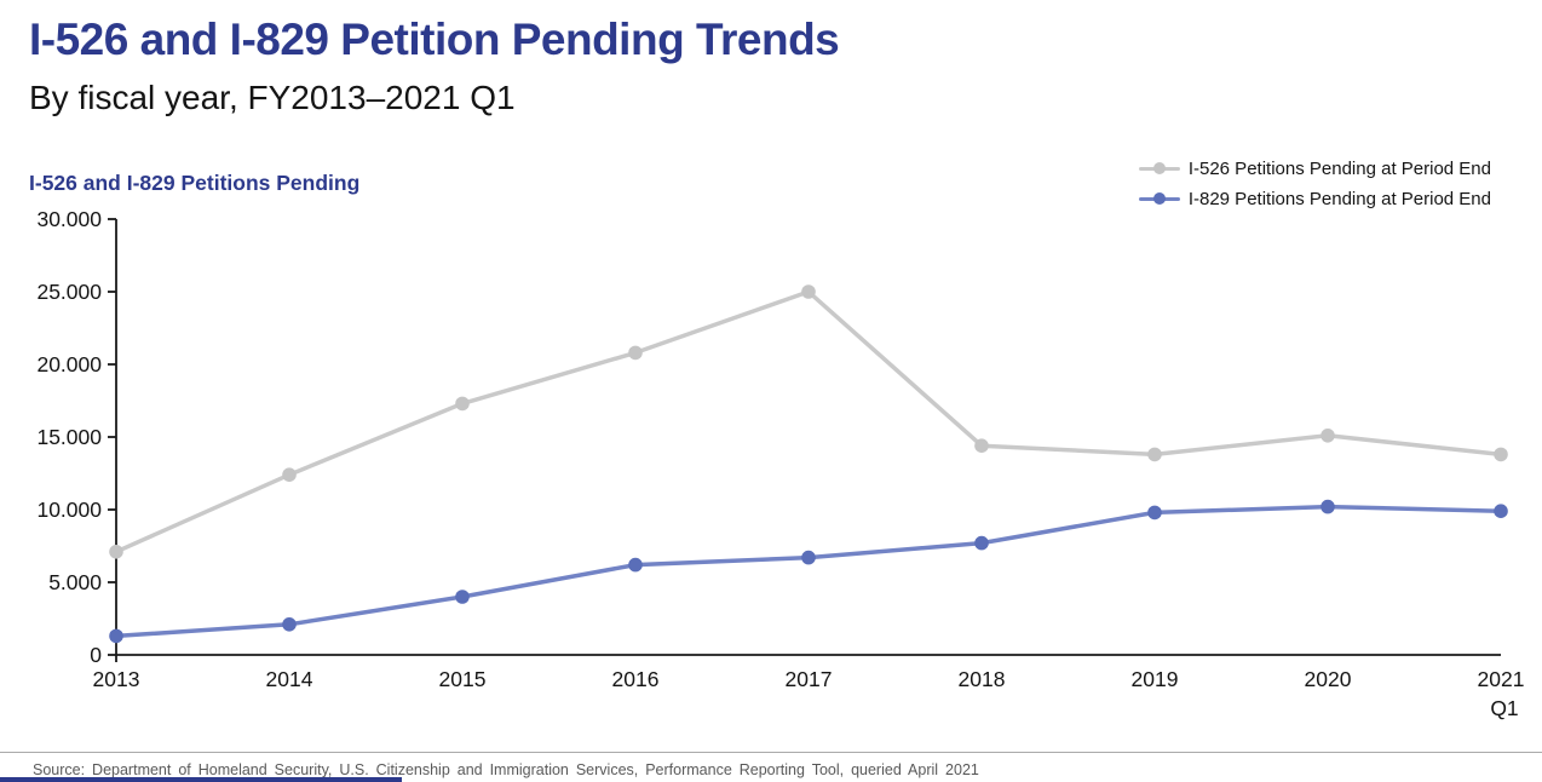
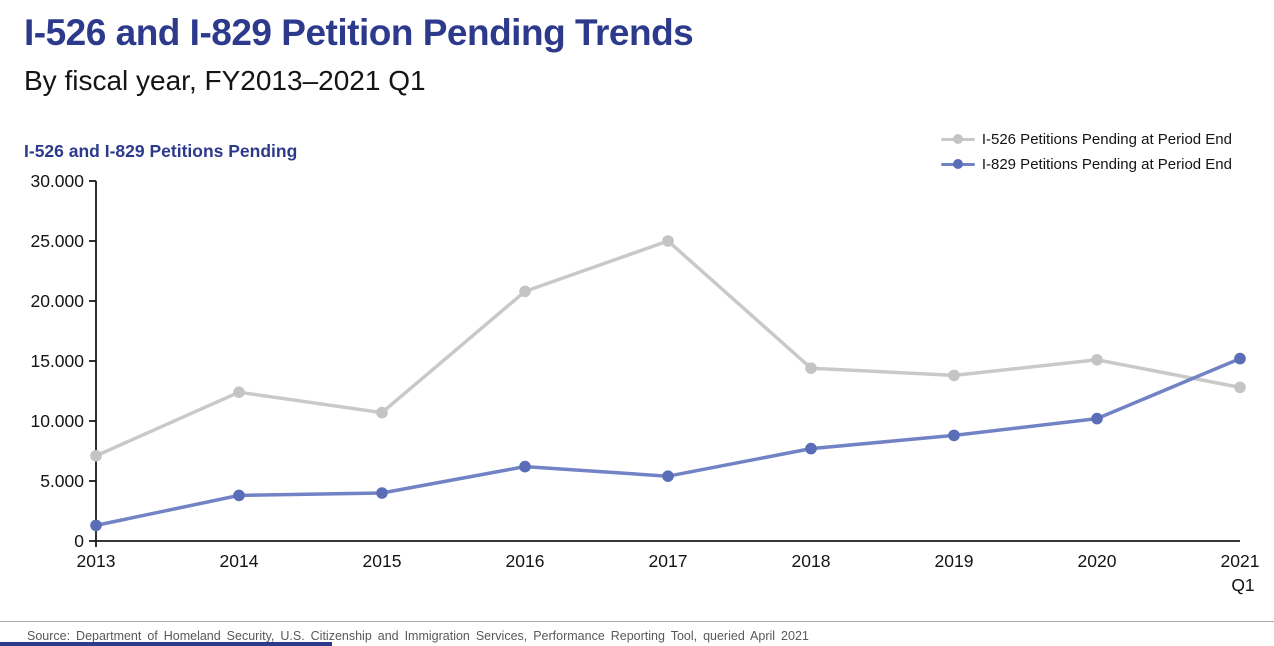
I-829 Petitions Pending at Period End/2014: 2100 -> 3800
I-526 Petitions Pending at Period End/2015: 17300 -> 10700
I-829 Petitions Pending at Period End/2017: 6700 -> 5400
I-829 Petitions Pending at Period End/2019: 9800 -> 8800
I-526 Petitions Pending at Period End/2021: 13800 -> 12800
I-829 Petitions Pending at Period End/2021: 9900 -> 15200
